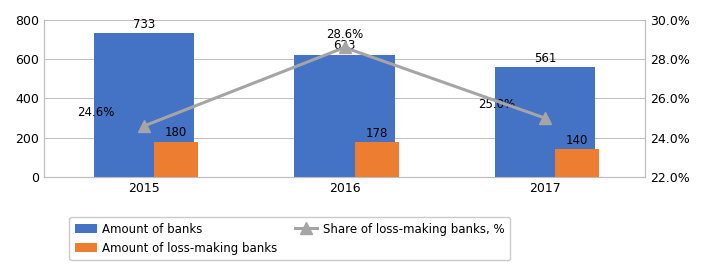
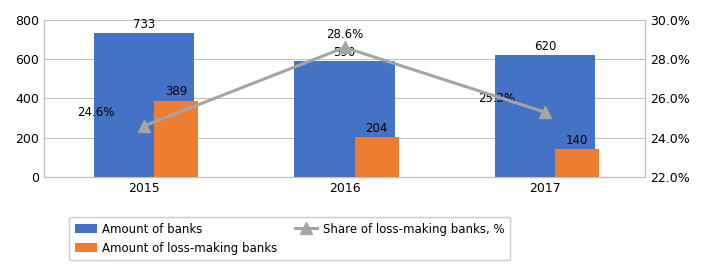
Amount of loss-making banks/2015: 180 -> 389
Amount of banks/2016: 623 -> 590
Amount of loss-making banks/2016: 178 -> 204
Amount of banks/2017: 561 -> 620
Share of loss-making banks, %/2017: 25.0% -> 25.3%
